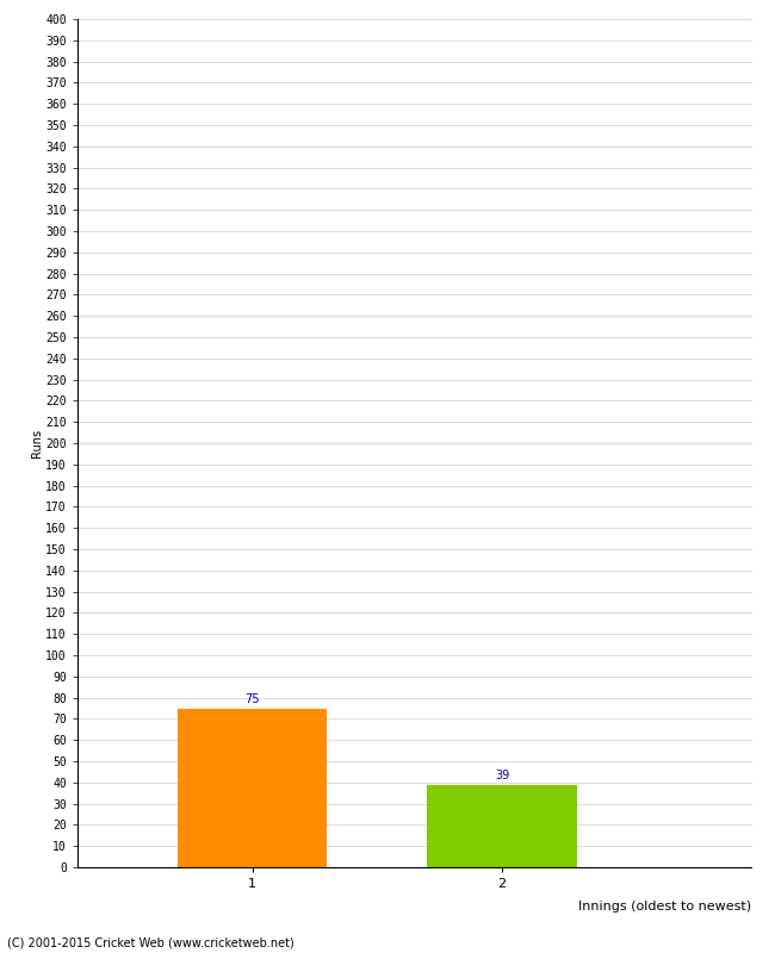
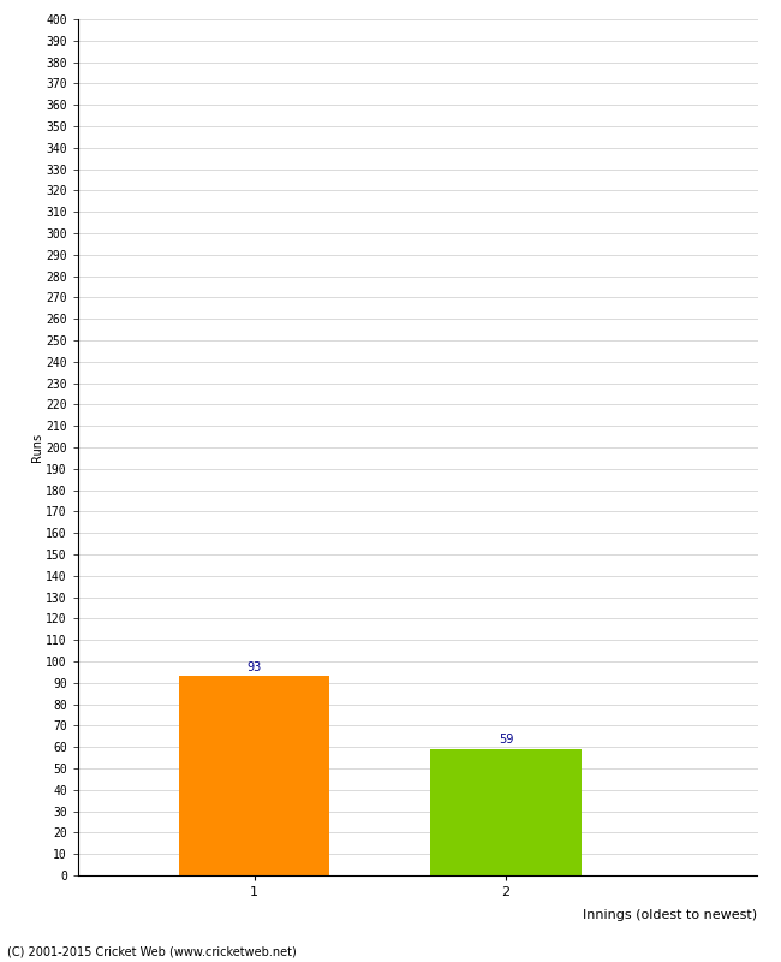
1: 75 -> 93
2: 39 -> 59
